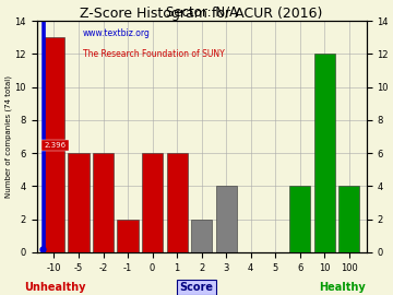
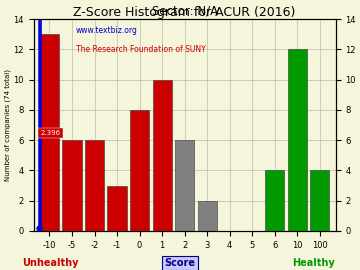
-1: 2 -> 3
0: 6 -> 8
1: 6 -> 10
2: 2 -> 6
3: 4 -> 2
